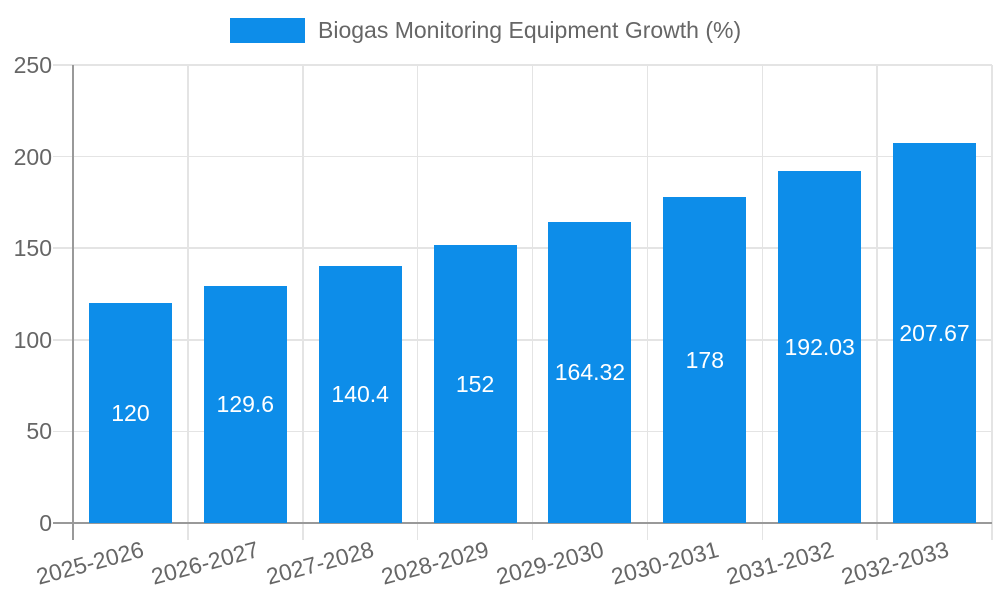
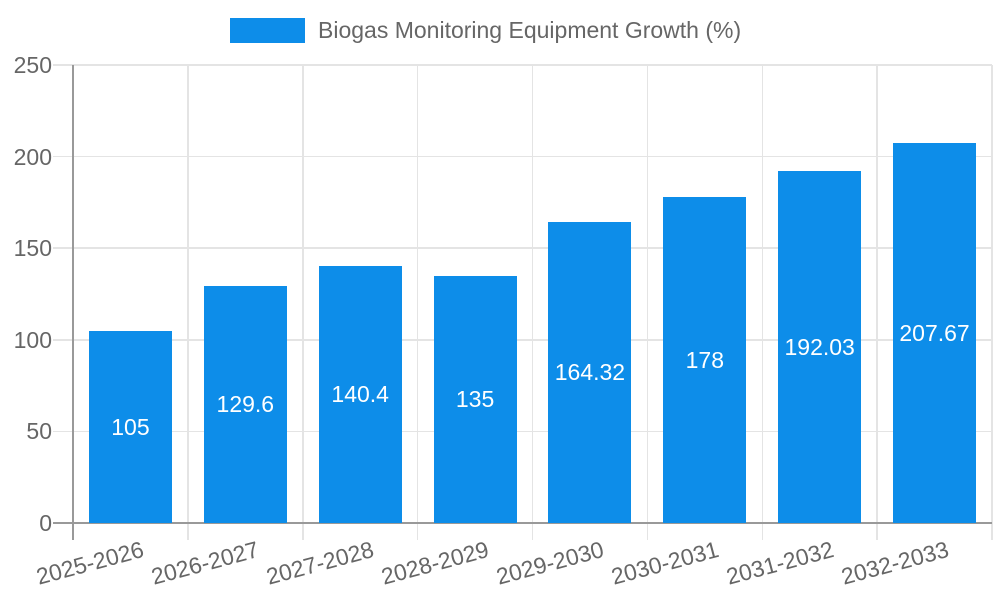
2025-2026: 120 -> 105
2028-2029: 152 -> 135
